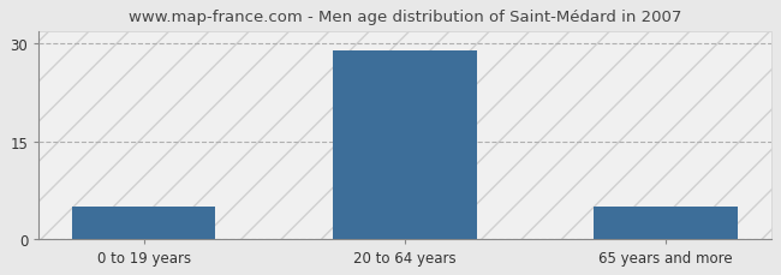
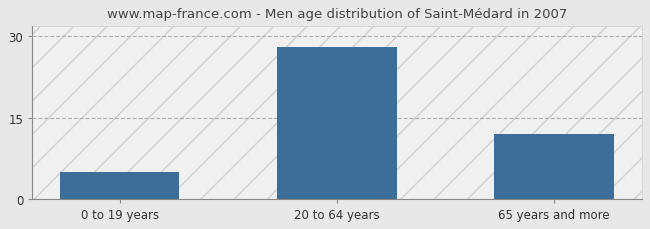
20 to 64 years: 29 -> 28
65 years and more: 5 -> 12
